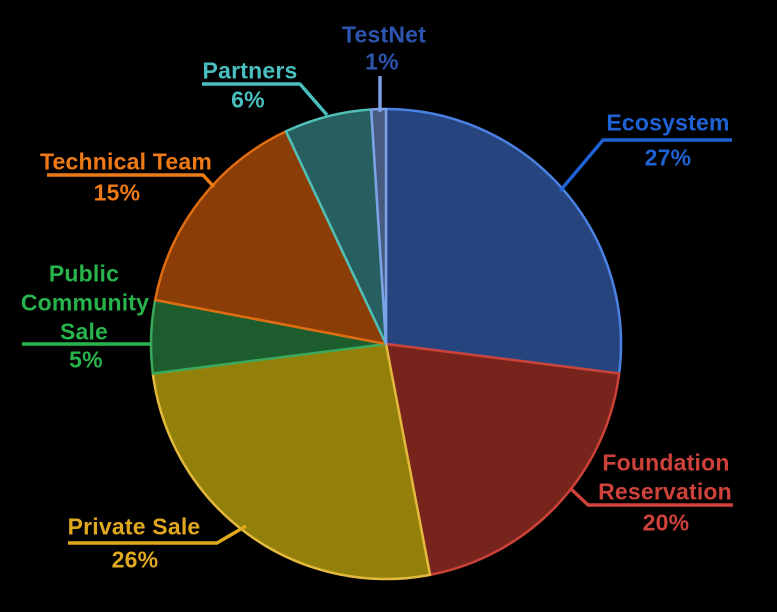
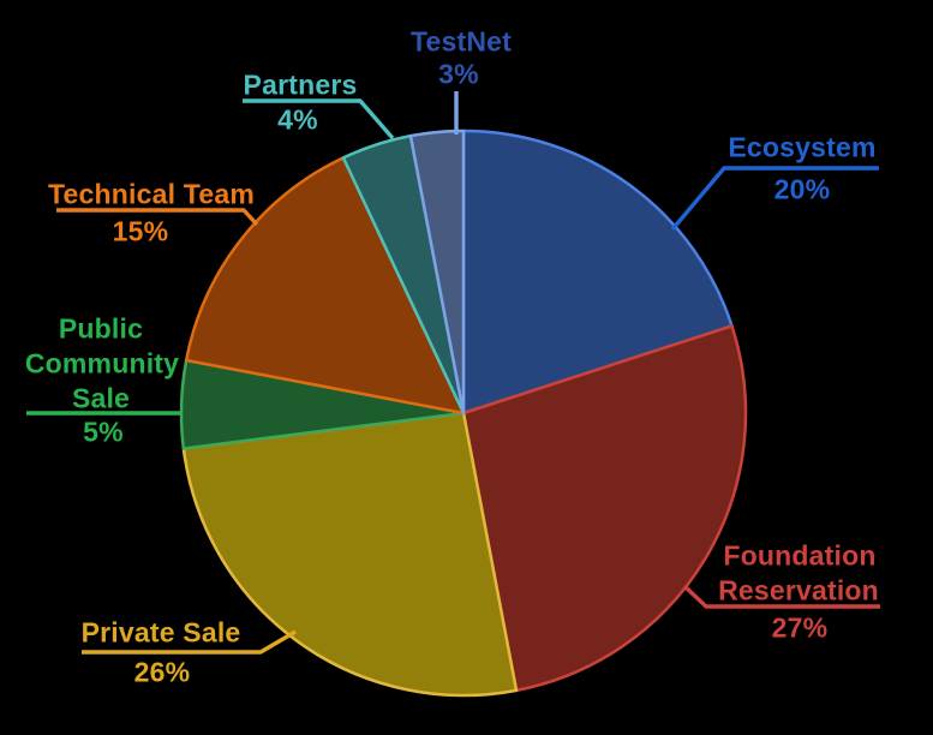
Ecosystem: 27% -> 20%
Foundation Reservation: 20% -> 27%
Partners: 6% -> 4%
TestNet: 1% -> 3%
